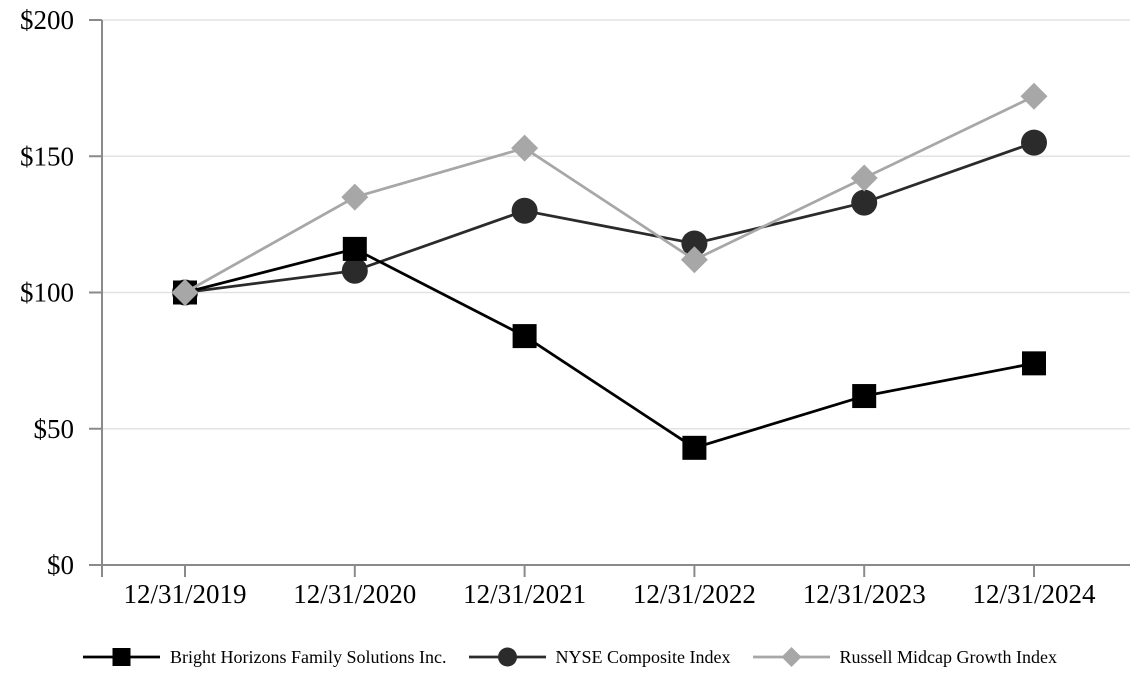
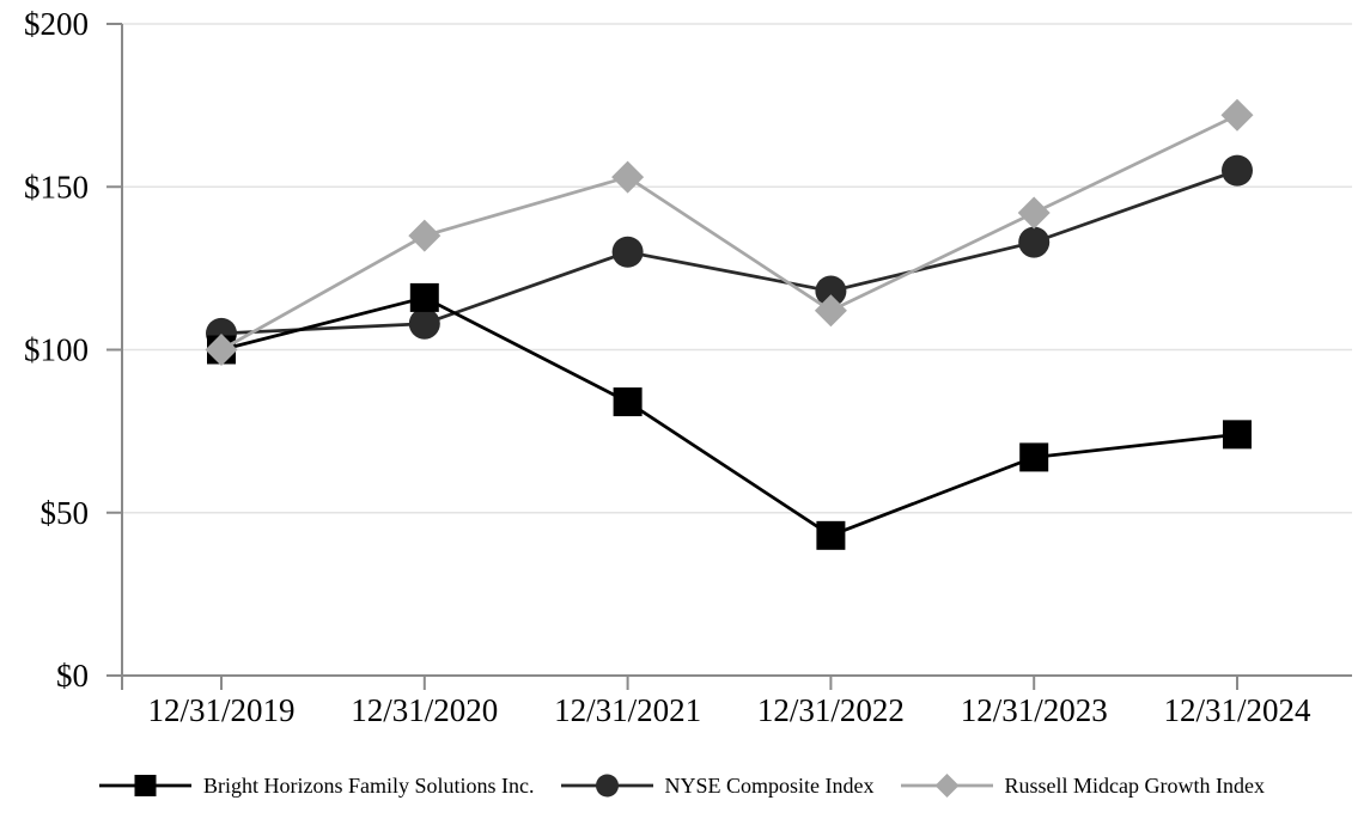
NYSE Composite Index/12/31/2019: $100 -> $105
Bright Horizons Family Solutions Inc./12/31/2023: $62 -> $67
